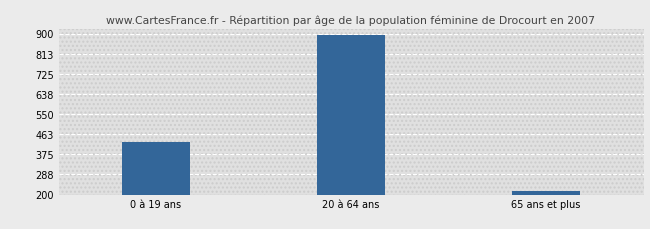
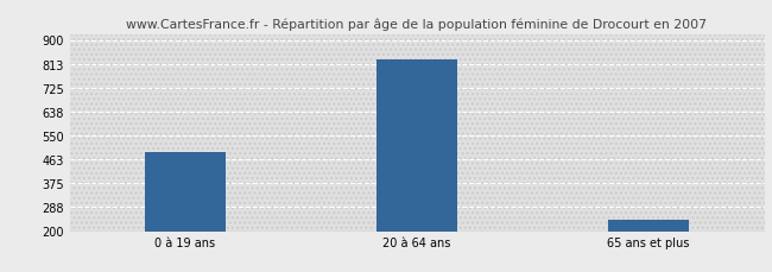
0 à 19 ans: 430 -> 490
20 à 64 ans: 893 -> 830
65 ans et plus: 215 -> 240
